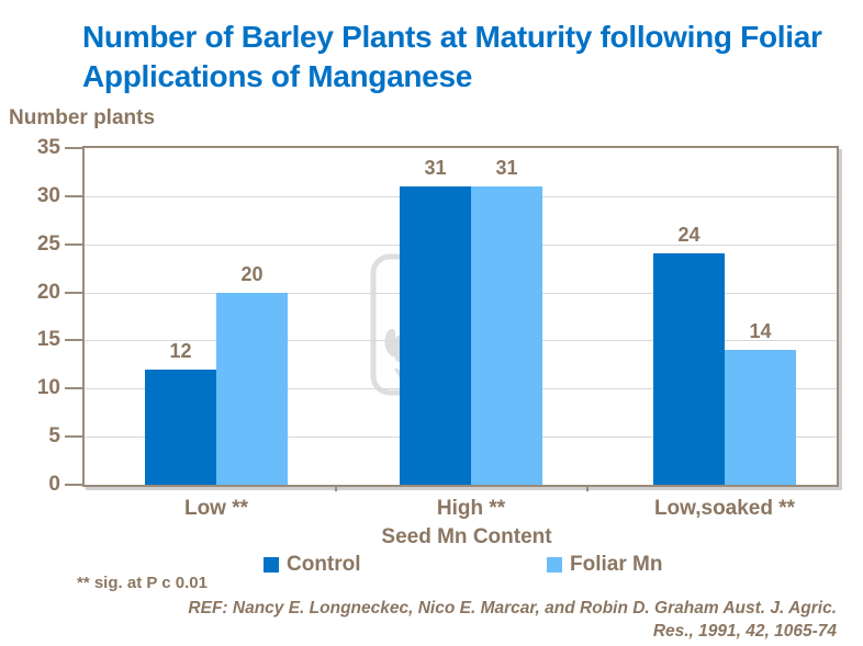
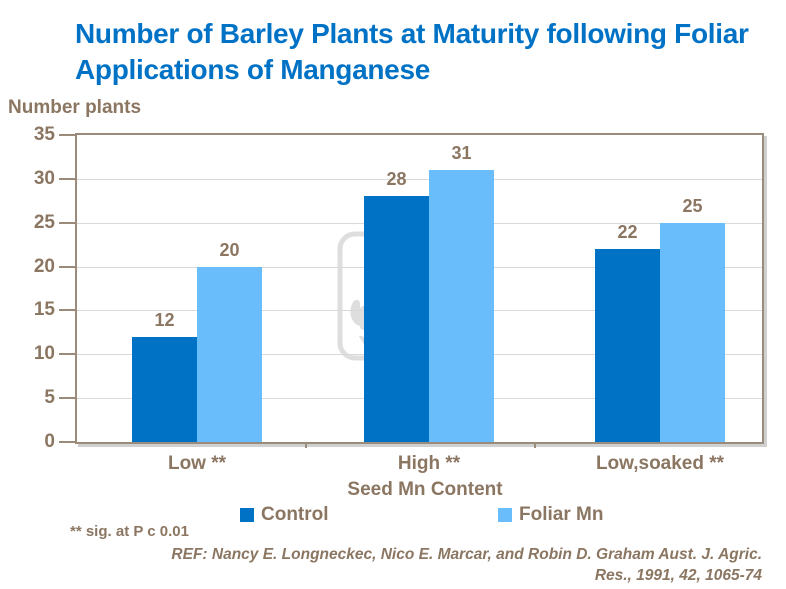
Control/High **: 31 -> 28
Control/Low,soaked **: 24 -> 22
Foliar Mn/Low,soaked **: 14 -> 25
